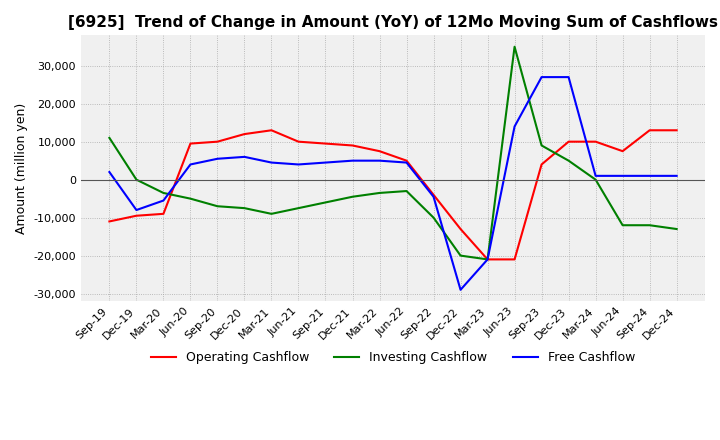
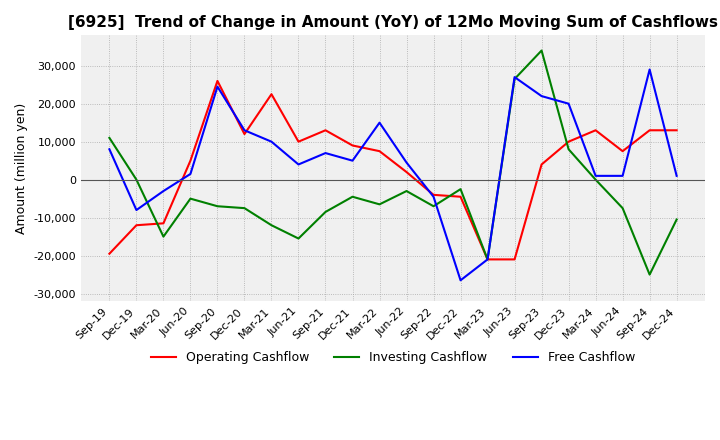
Operating Cashflow/Sep-19: -11,000 -> -19,500
Free Cashflow/Sep-19: 2,000 -> 8,000
Operating Cashflow/Dec-19: -9,500 -> -12,000
Operating Cashflow/Mar-20: -9,000 -> -11,500
Investing Cashflow/Mar-20: -3,500 -> -15,000
Free Cashflow/Mar-20: -5,500 -> -3,000
Operating Cashflow/Jun-20: 9,500 -> 5,000
Free Cashflow/Jun-20: 4,000 -> 1,500
Operating Cashflow/Sep-20: 10,000 -> 26,000
Free Cashflow/Sep-20: 5,500 -> 24,500
Free Cashflow/Dec-20: 6,000 -> 13,000
Operating Cashflow/Mar-21: 13,000 -> 22,500
Investing Cashflow/Mar-21: -9,000 -> -12,000
Free Cashflow/Mar-21: 4,500 -> 10,000
Investing Cashflow/Jun-21: -7,500 -> -15,500
Operating Cashflow/Sep-21: 9,500 -> 13,000
Investing Cashflow/Sep-21: -6,000 -> -8,500
Free Cashflow/Sep-21: 4,500 -> 7,000
Investing Cashflow/Mar-22: -3,500 -> -6,500
Free Cashflow/Mar-22: 5,000 -> 15,000
Operating Cashflow/Jun-22: 5,000 -> 2,000
Investing Cashflow/Sep-22: -10,000 -> -7,000
Operating Cashflow/Dec-22: -13,000 -> -4,500
Investing Cashflow/Dec-22: -20,000 -> -2,500
Free Cashflow/Dec-22: -29,000 -> -26,500
Investing Cashflow/Jun-23: 35,000 -> 26,500
Free Cashflow/Jun-23: 14,000 -> 27,000
Investing Cashflow/Sep-23: 9,000 -> 34,000
Free Cashflow/Sep-23: 27,000 -> 22,000
Investing Cashflow/Dec-23: 5,000 -> 8,000
Free Cashflow/Dec-23: 27,000 -> 20,000
Operating Cashflow/Mar-24: 10,000 -> 13,000
Investing Cashflow/Jun-24: -12,000 -> -7,500
Investing Cashflow/Sep-24: -12,000 -> -25,000
Free Cashflow/Sep-24: 1,000 -> 29,000
Investing Cashflow/Dec-24: -13,000 -> -10,500
